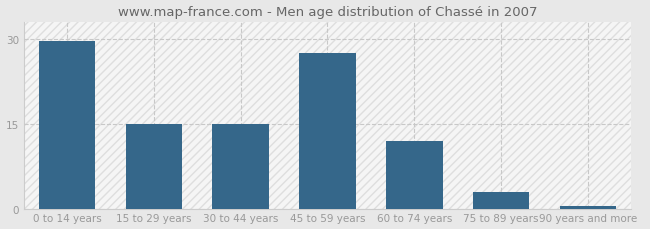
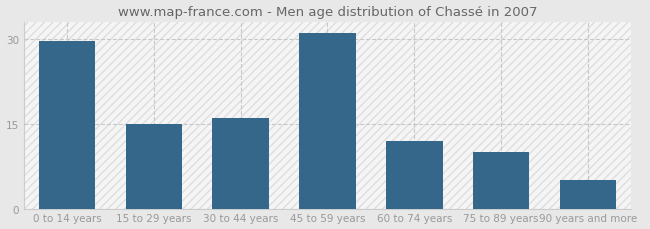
30 to 44 years: 15.0 -> 16.0
45 to 59 years: 27.5 -> 31.0
75 to 89 years: 3.0 -> 10.0
90 years and more: 0.5 -> 5.0
